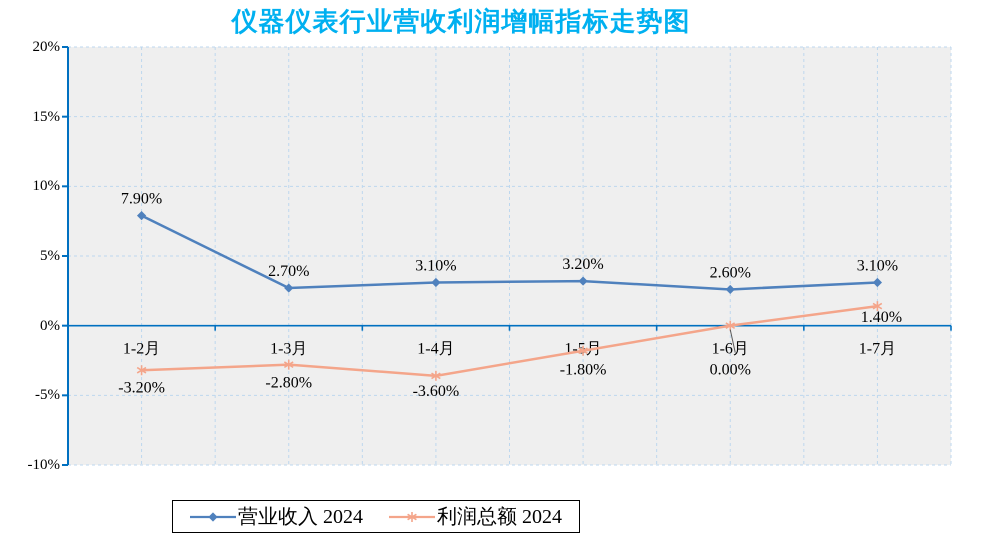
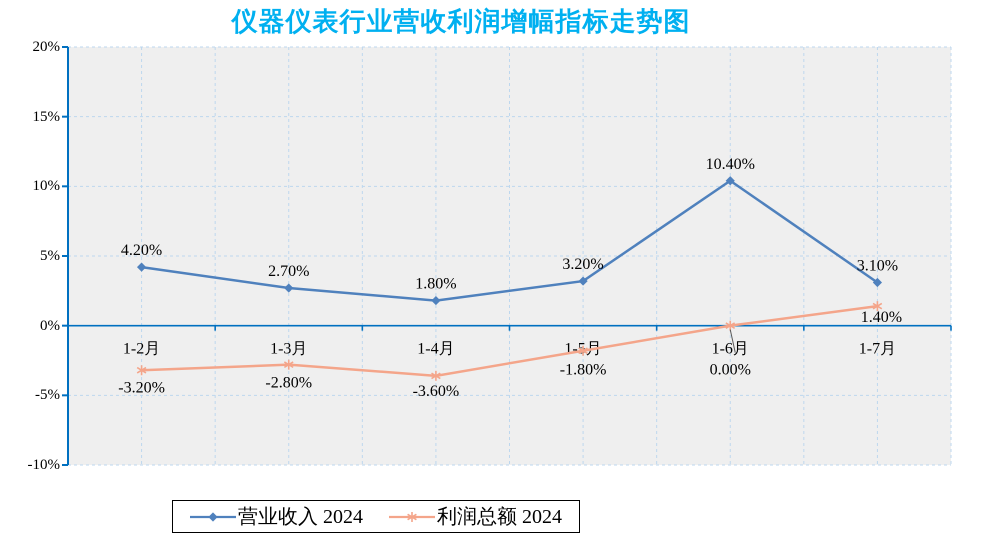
营业收入 2024/1-2月: 7.90% -> 4.20%
营业收入 2024/1-4月: 3.10% -> 1.80%
营业收入 2024/1-6月: 2.60% -> 10.40%
